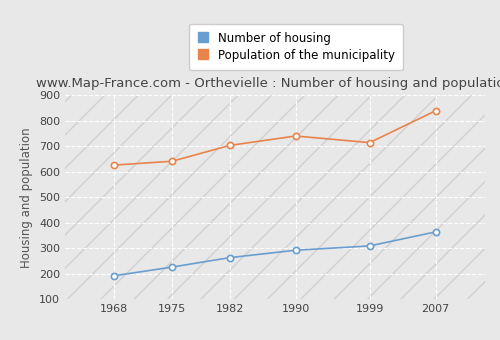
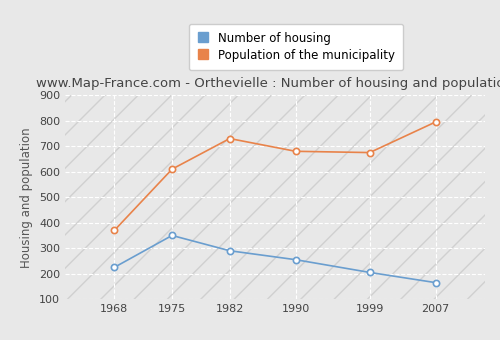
Number of housing/1968: 192 -> 225
Population of the municipality/1968: 626 -> 370
Number of housing/1975: 226 -> 350
Population of the municipality/1975: 641 -> 610
Number of housing/1982: 263 -> 290
Population of the municipality/1982: 703 -> 730
Number of housing/1990: 292 -> 255
Population of the municipality/1990: 740 -> 680
Number of housing/1999: 309 -> 205
Population of the municipality/1999: 714 -> 675
Number of housing/2007: 364 -> 165
Population of the municipality/2007: 839 -> 795
